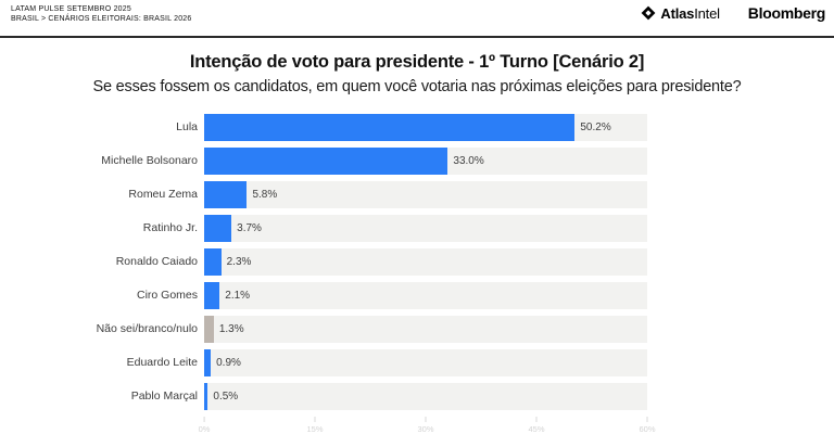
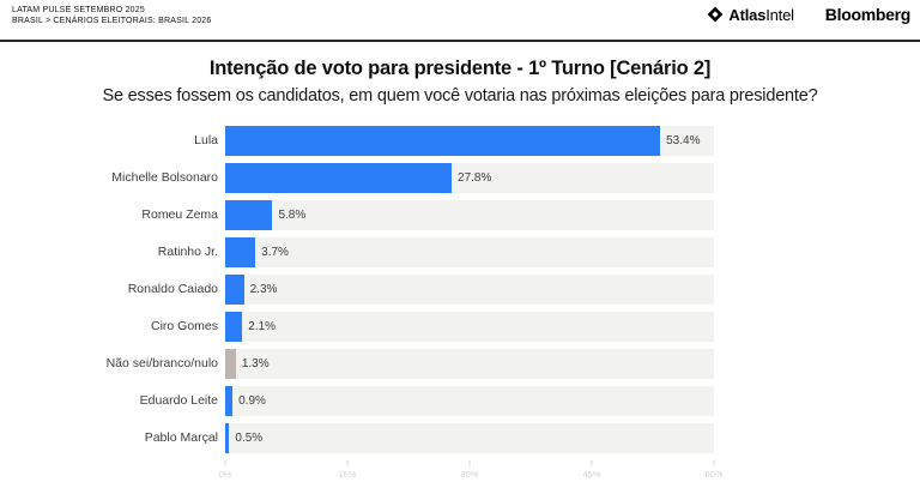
Lula: 50.2% -> 53.4%
Michelle Bolsonaro: 33.0% -> 27.8%
